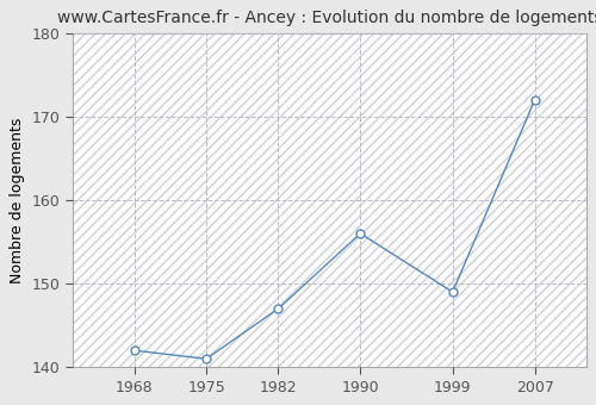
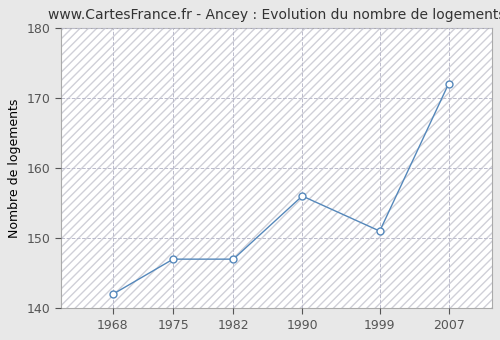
1975: 141 -> 147
1999: 149 -> 151
